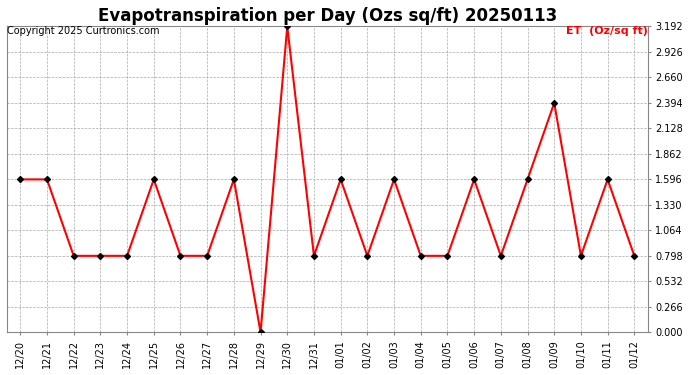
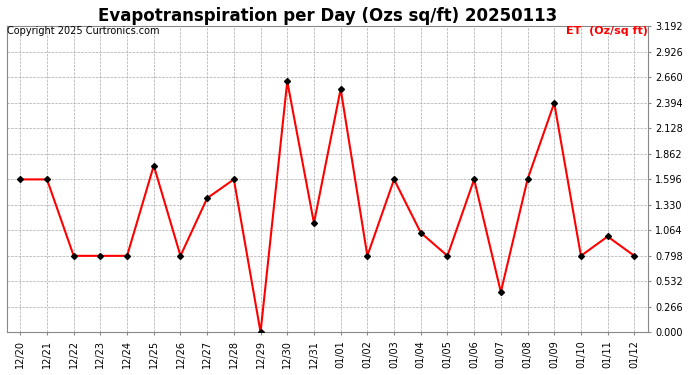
12/25: 1.60 -> 1.74
12/27: 0.80 -> 1.40
12/30: 3.19 -> 2.62
12/31: 0.80 -> 1.14
01/01: 1.60 -> 2.54
01/04: 0.80 -> 1.04
01/07: 0.80 -> 0.42
01/11: 1.60 -> 1.00
